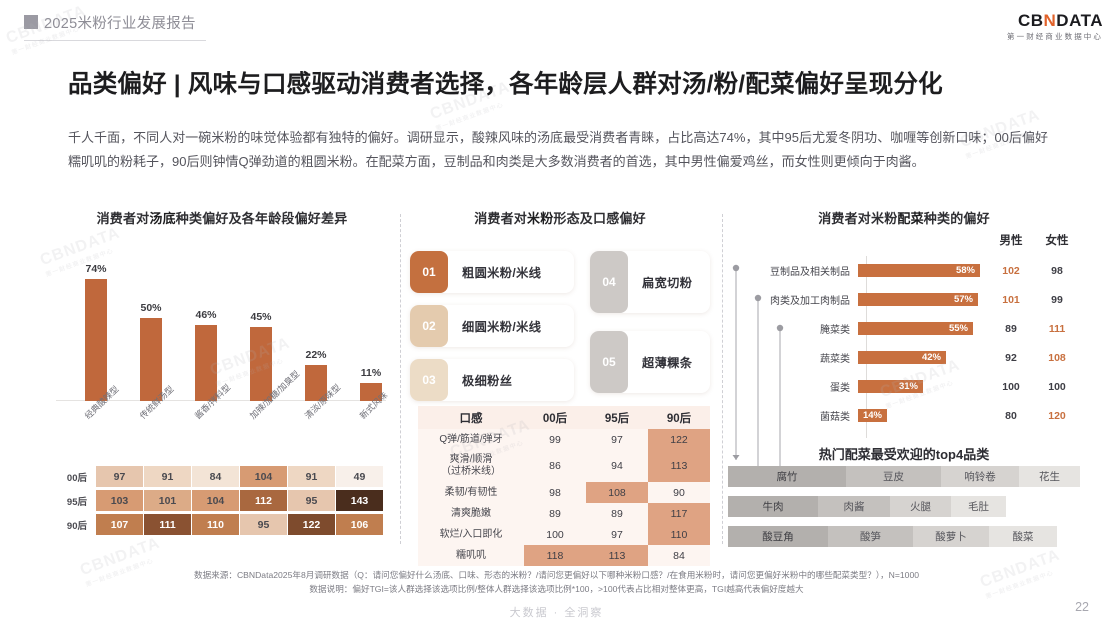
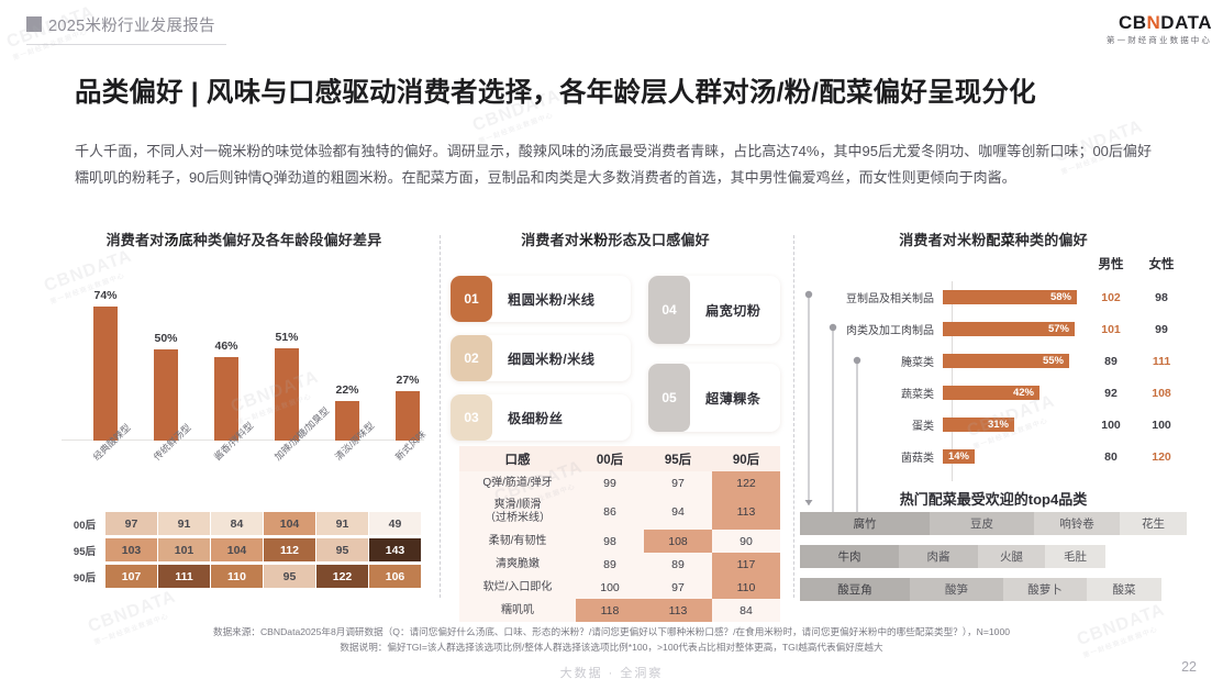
消费者对汤底种类偏好及各年龄段偏好差异/加辣/加糖/加臭型: 45% -> 51%
消费者对汤底种类偏好及各年龄段偏好差异/新式风味: 11% -> 27%
